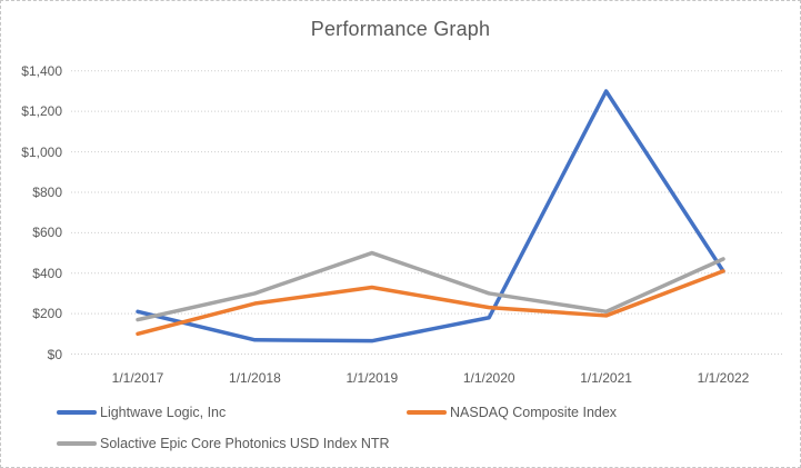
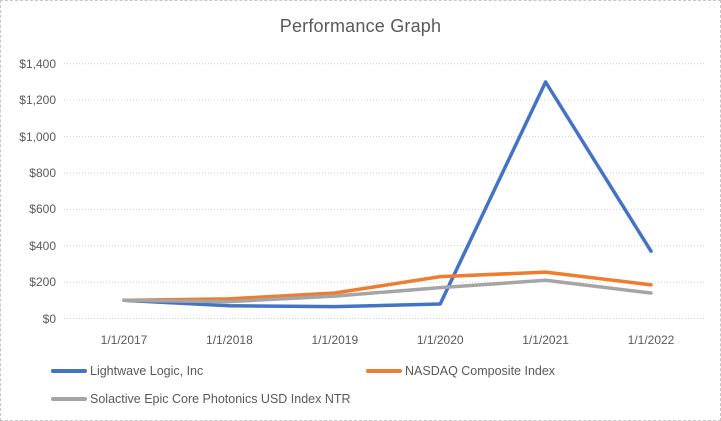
Lightwave Logic, Inc/1/1/2017: $210 -> $100
Solactive Epic Core Photonics USD Index NTR/1/1/2017: $170 -> $100
NASDAQ Composite Index/1/1/2018: $250 -> $110
Solactive Epic Core Photonics USD Index NTR/1/1/2018: $300 -> $90
NASDAQ Composite Index/1/1/2019: $330 -> $140
Solactive Epic Core Photonics USD Index NTR/1/1/2019: $500 -> $120
Lightwave Logic, Inc/1/1/2020: $180 -> $80
Solactive Epic Core Photonics USD Index NTR/1/1/2020: $300 -> $170
NASDAQ Composite Index/1/1/2021: $190 -> $260
Lightwave Logic, Inc/1/1/2022: $410 -> $370
NASDAQ Composite Index/1/1/2022: $410 -> $180
Solactive Epic Core Photonics USD Index NTR/1/1/2022: $470 -> $140
